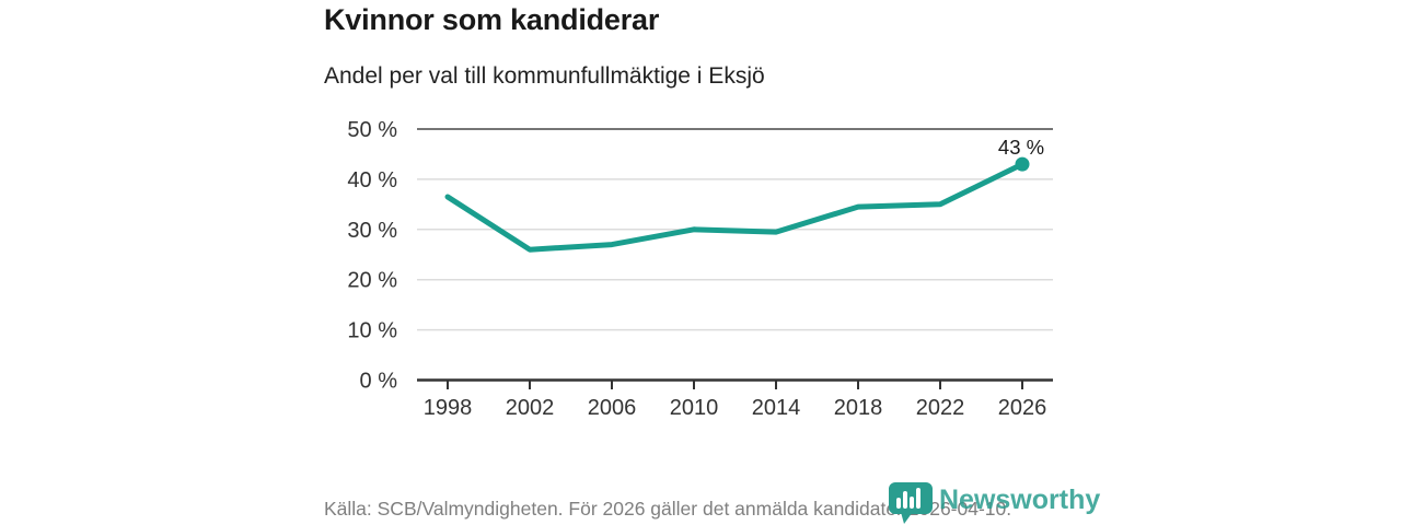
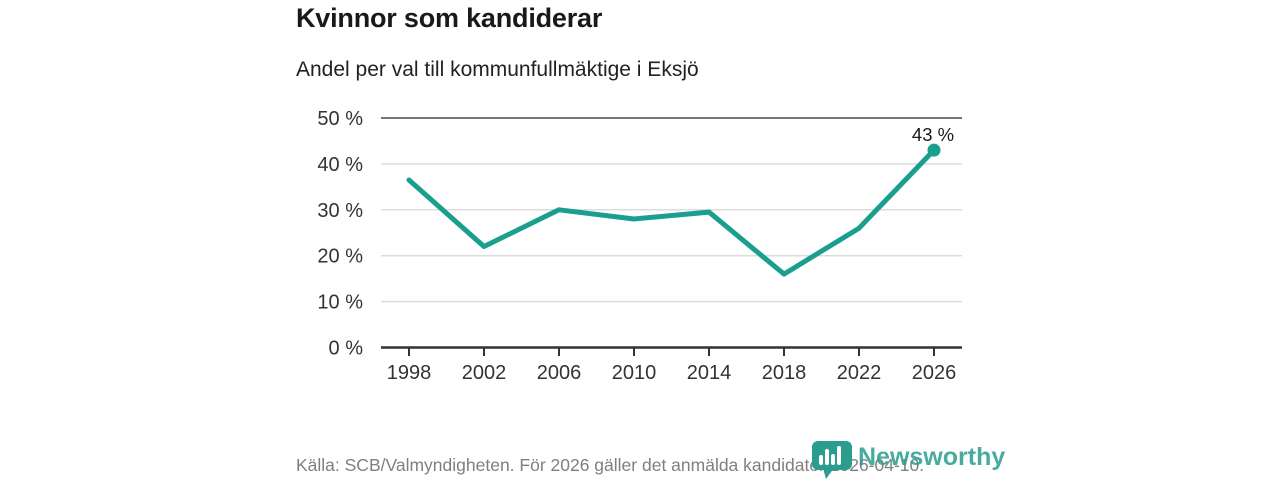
2002: 26% -> 22%
2006: 27% -> 30%
2010: 30% -> 28%
2018: 34% -> 16%
2022: 35% -> 26%
